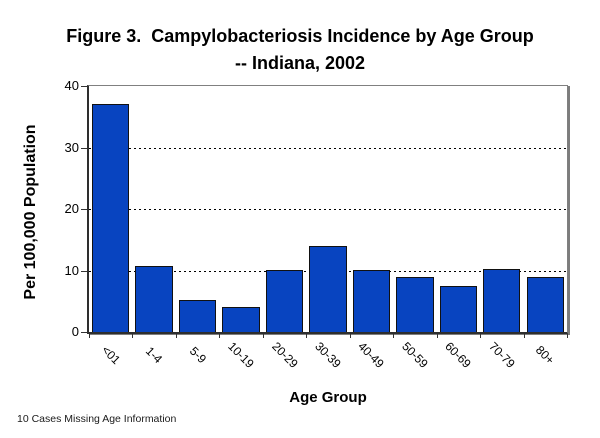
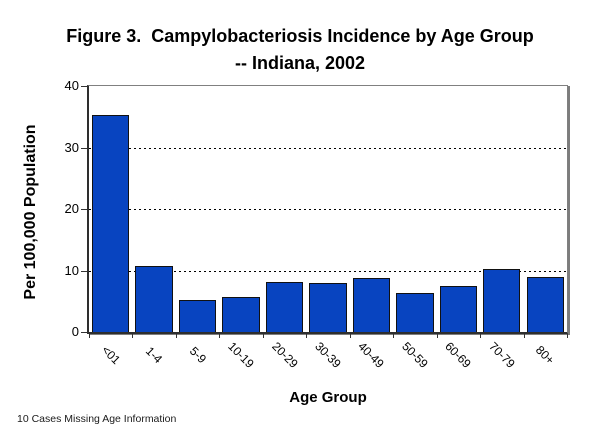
<01: 37 -> 35
10-19: 4 -> 6
20-29: 10 -> 8
30-39: 14 -> 8
40-49: 10 -> 9
50-59: 9 -> 6
